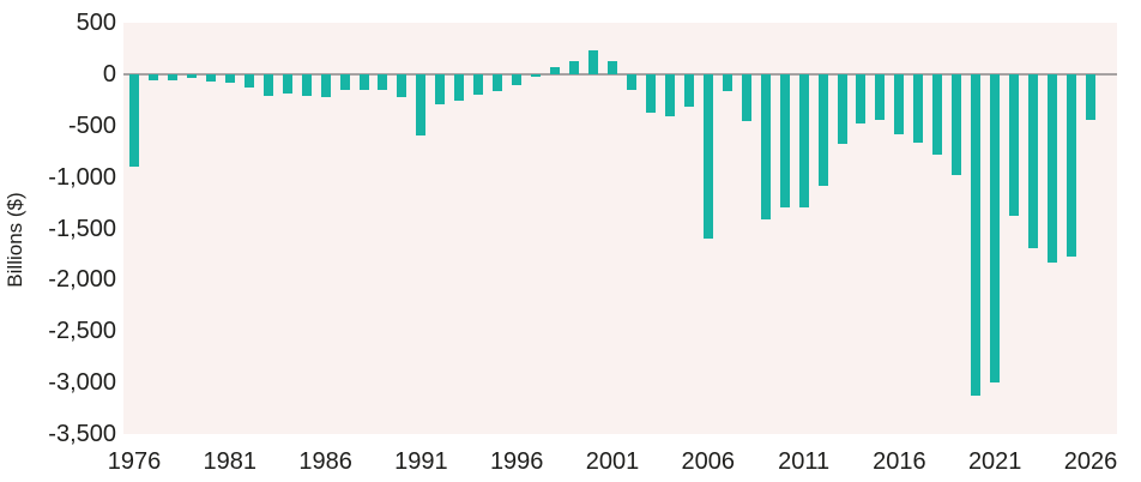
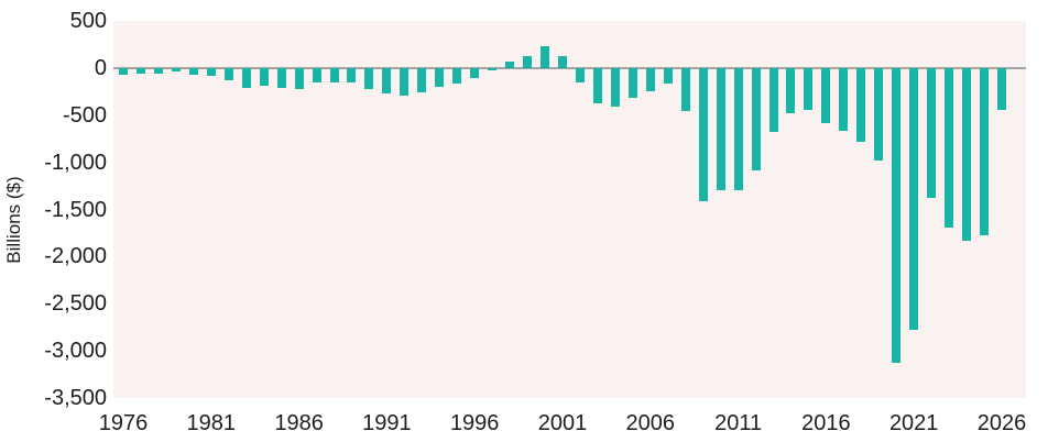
1976: -900 -> -100
1991: -600 -> -300
2006: -1600 -> -200
2021: -3000 -> -2800
